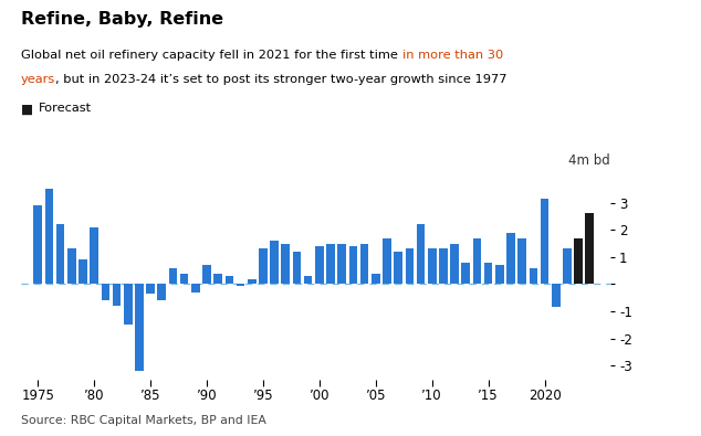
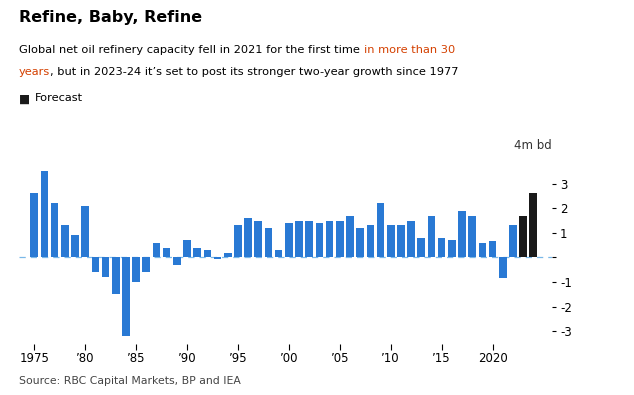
1975: 2.90 -> 2.60
’85: -0.35 -> -1.00
’05: 0.40 -> 1.50
2020: 3.15 -> 0.65
